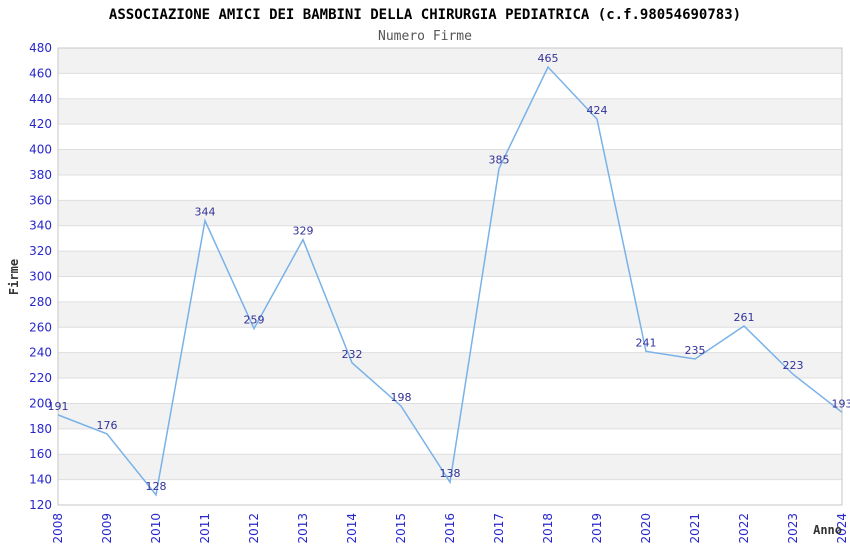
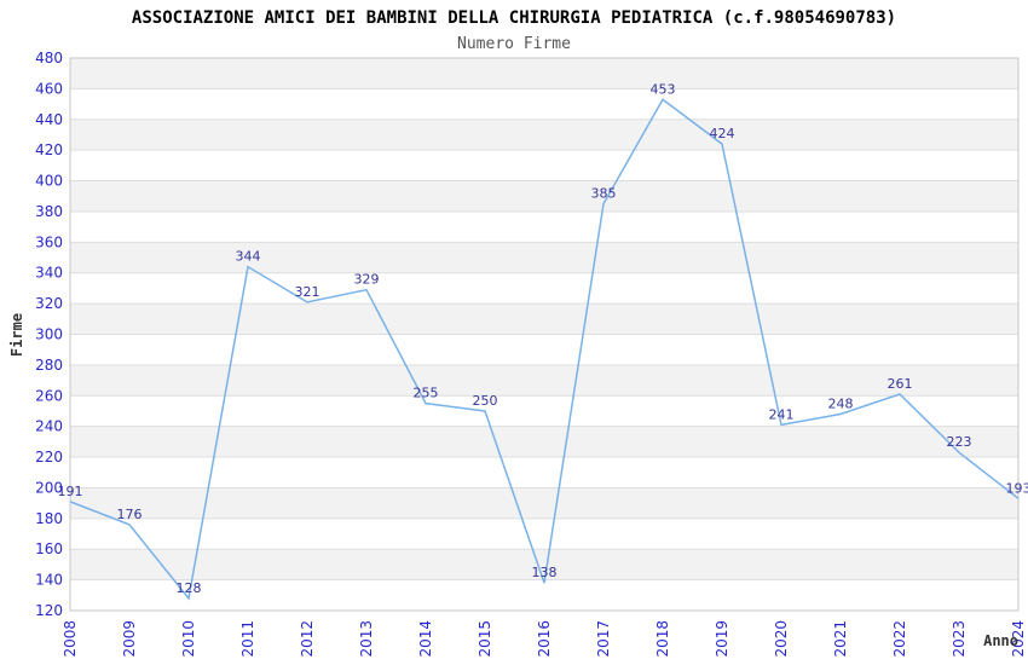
2012: 259 -> 321
2014: 232 -> 255
2015: 198 -> 250
2018: 465 -> 453
2021: 235 -> 248
